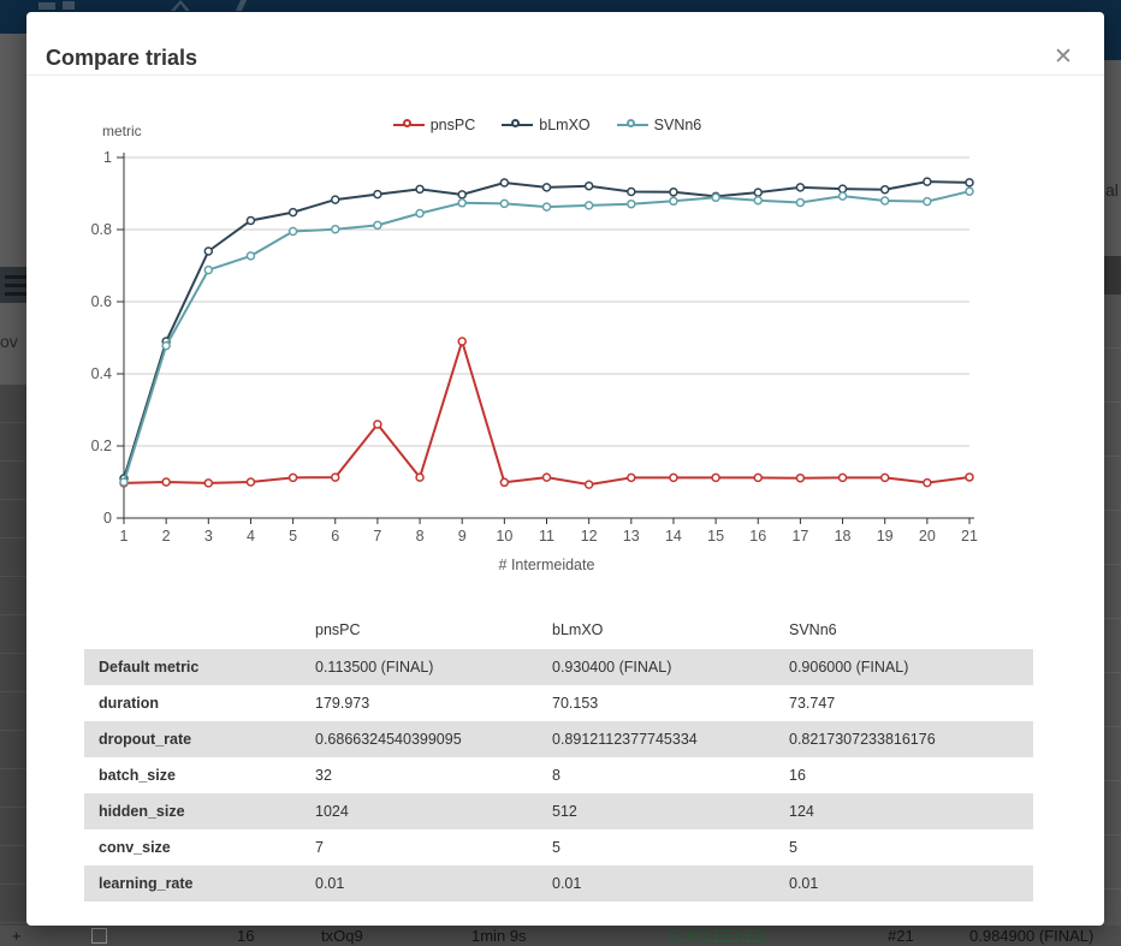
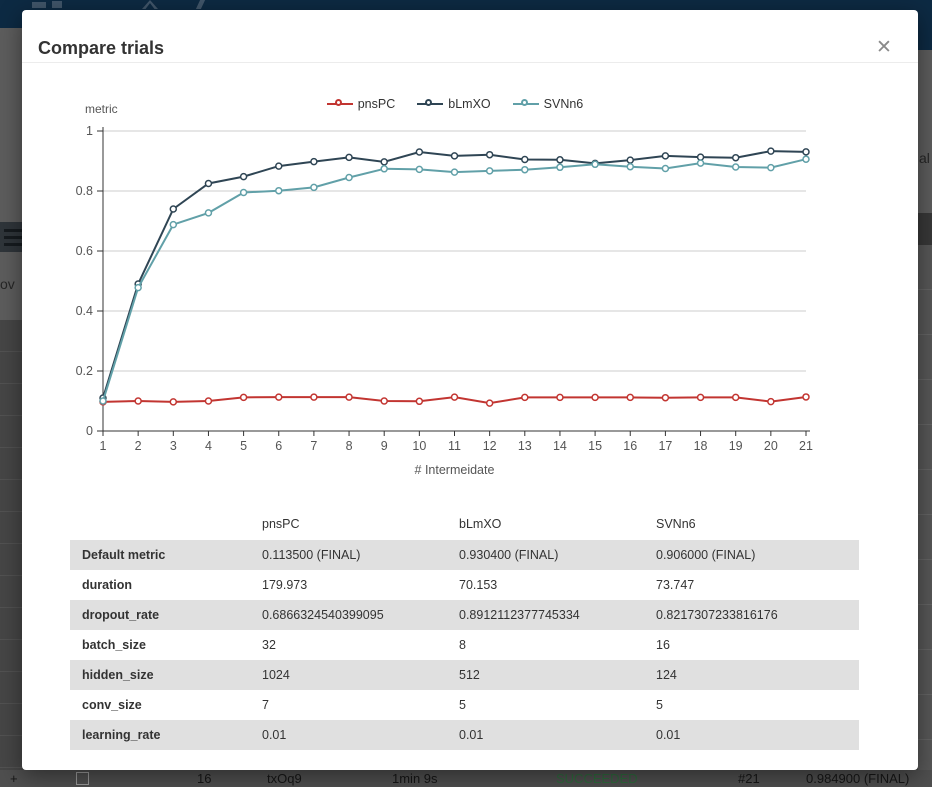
pnsPC/7: 0.26 -> 0.11
pnsPC/9: 0.49 -> 0.10
